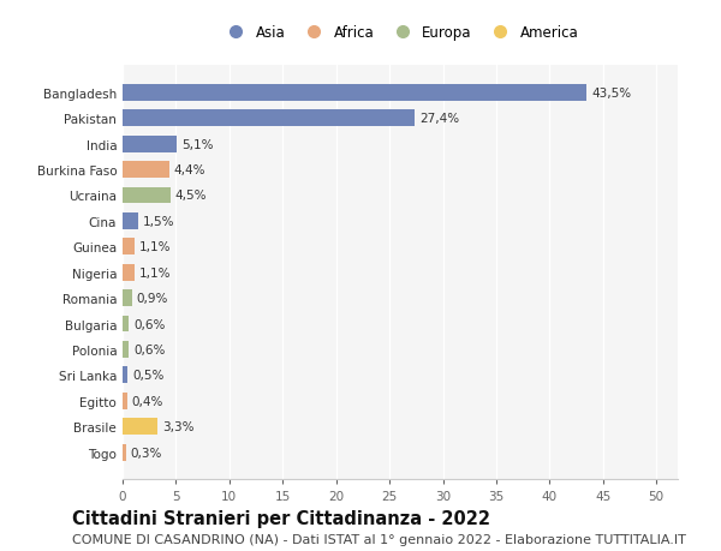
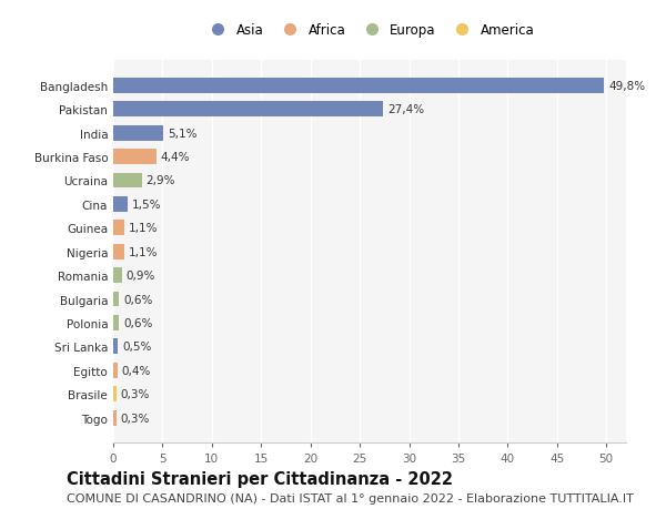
Bangladesh: 43,5% -> 49,8%
Ucraina: 4,5% -> 2,9%
Brasile: 3,3% -> 0,3%
